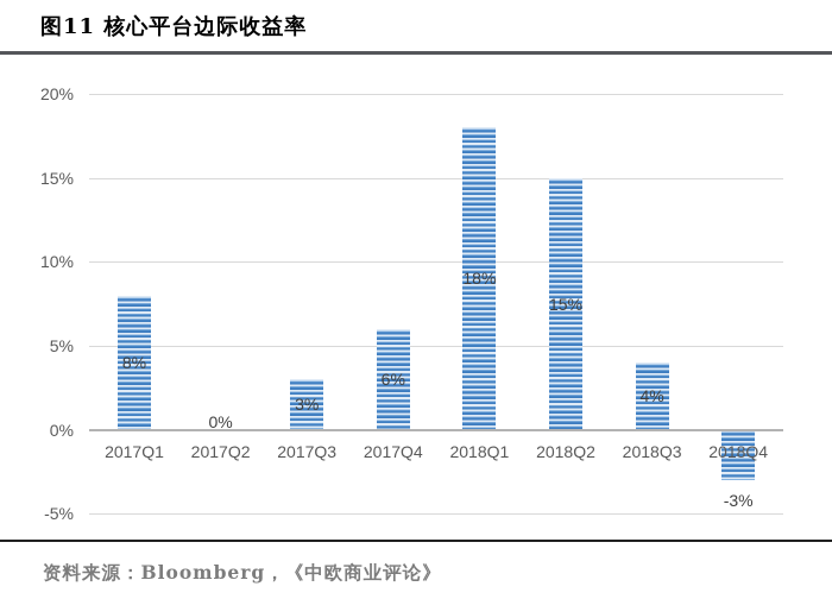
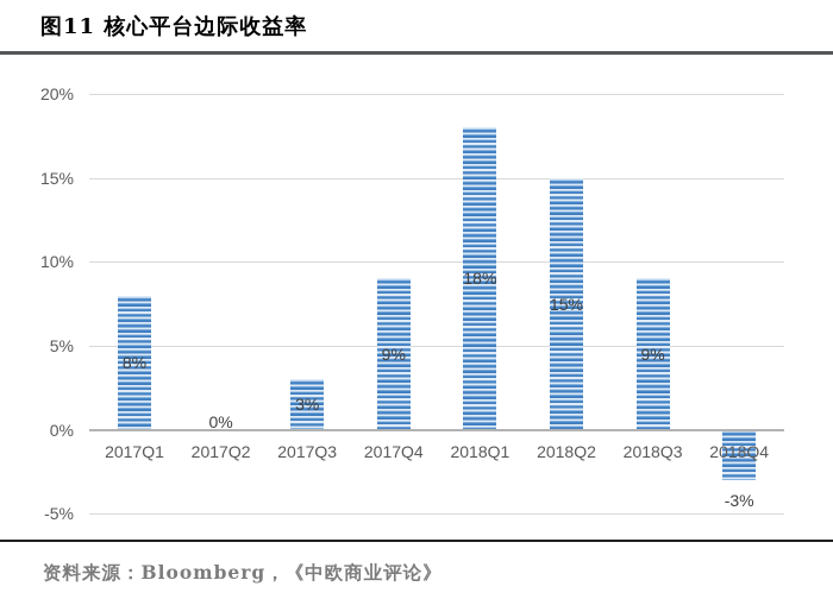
2017Q4: 6% -> 9%
2018Q3: 4% -> 9%
